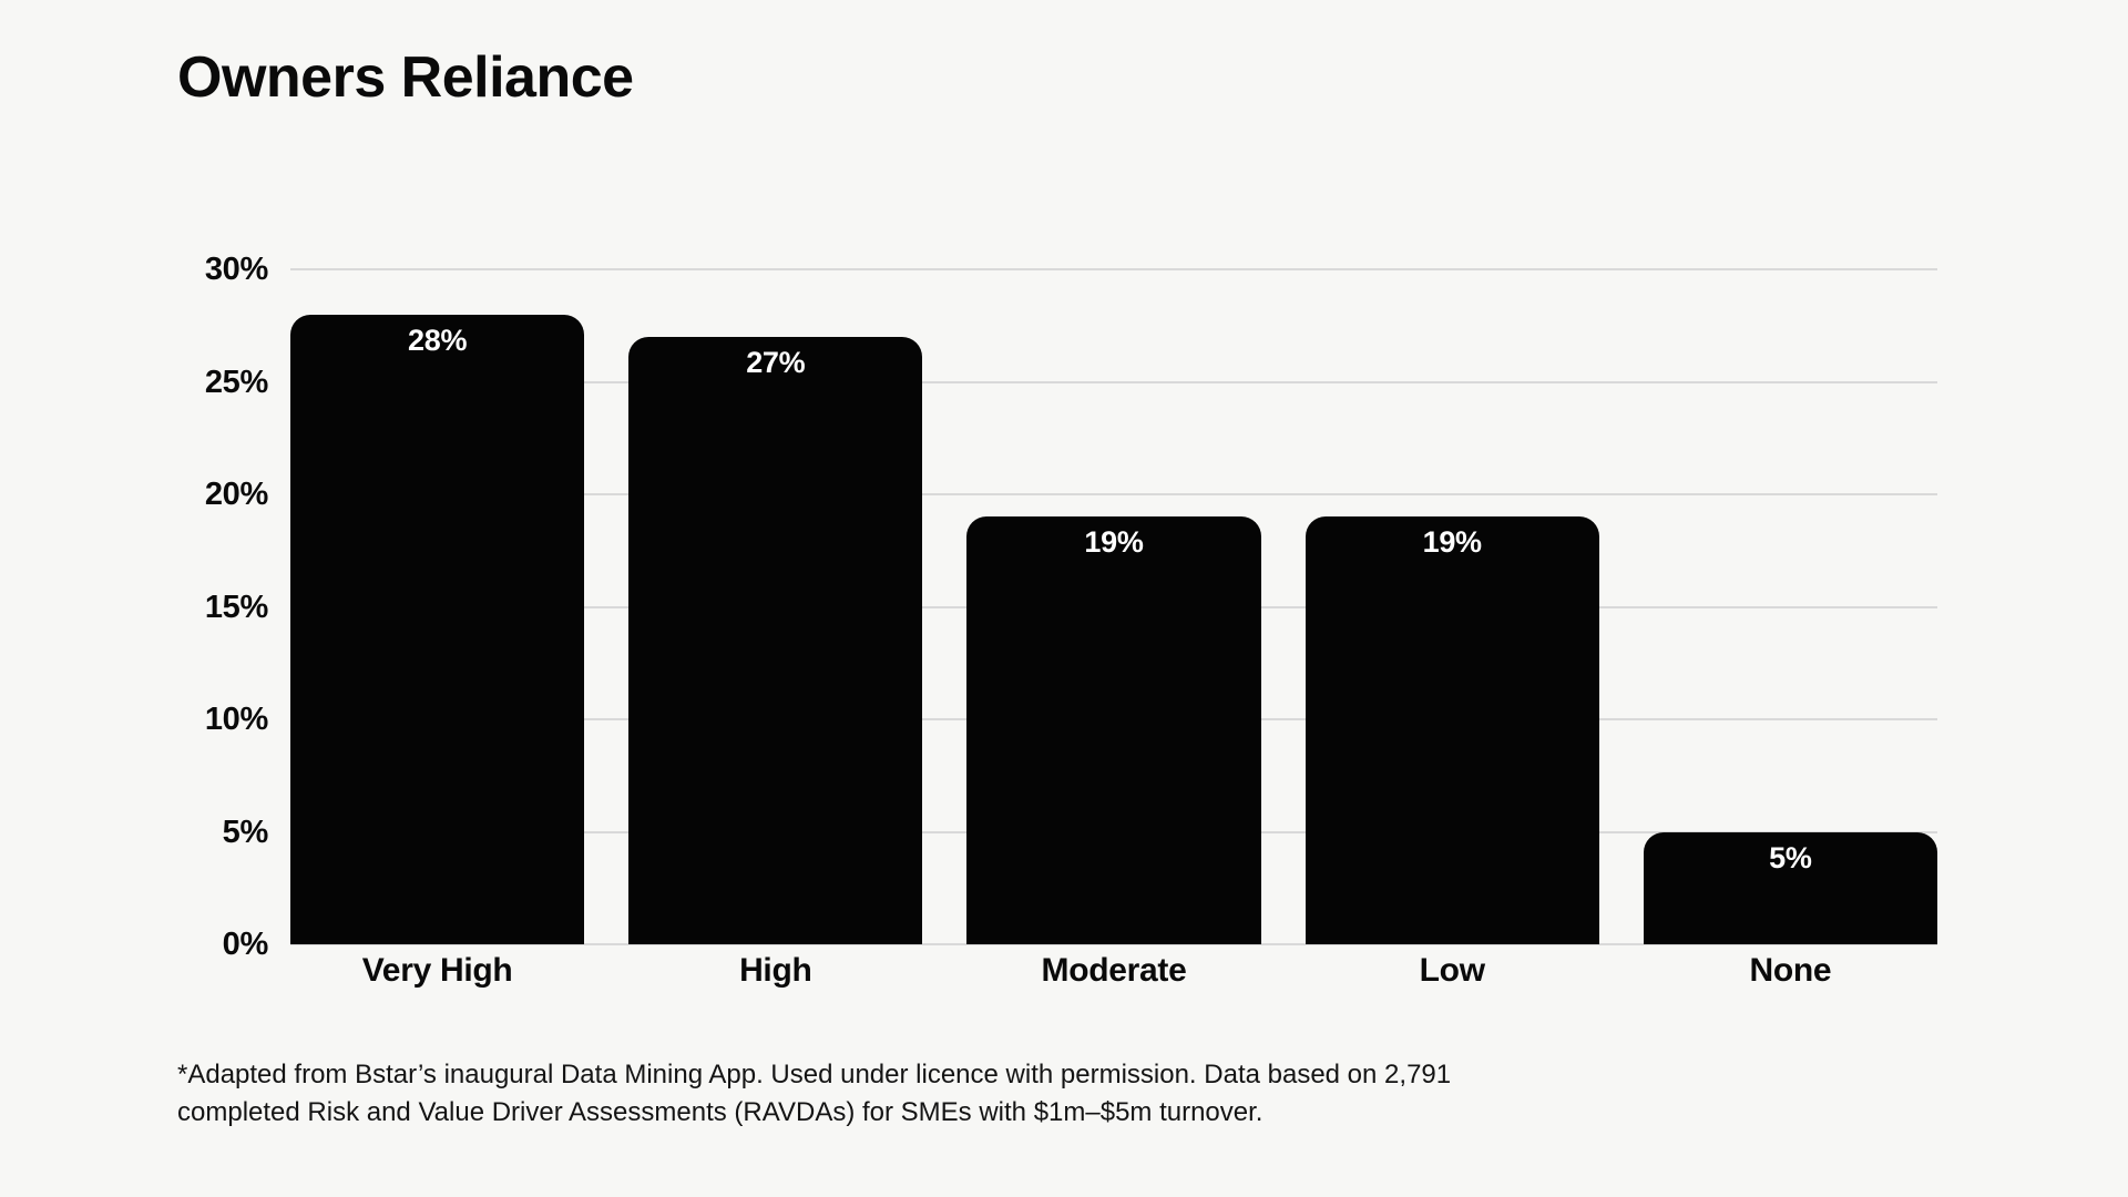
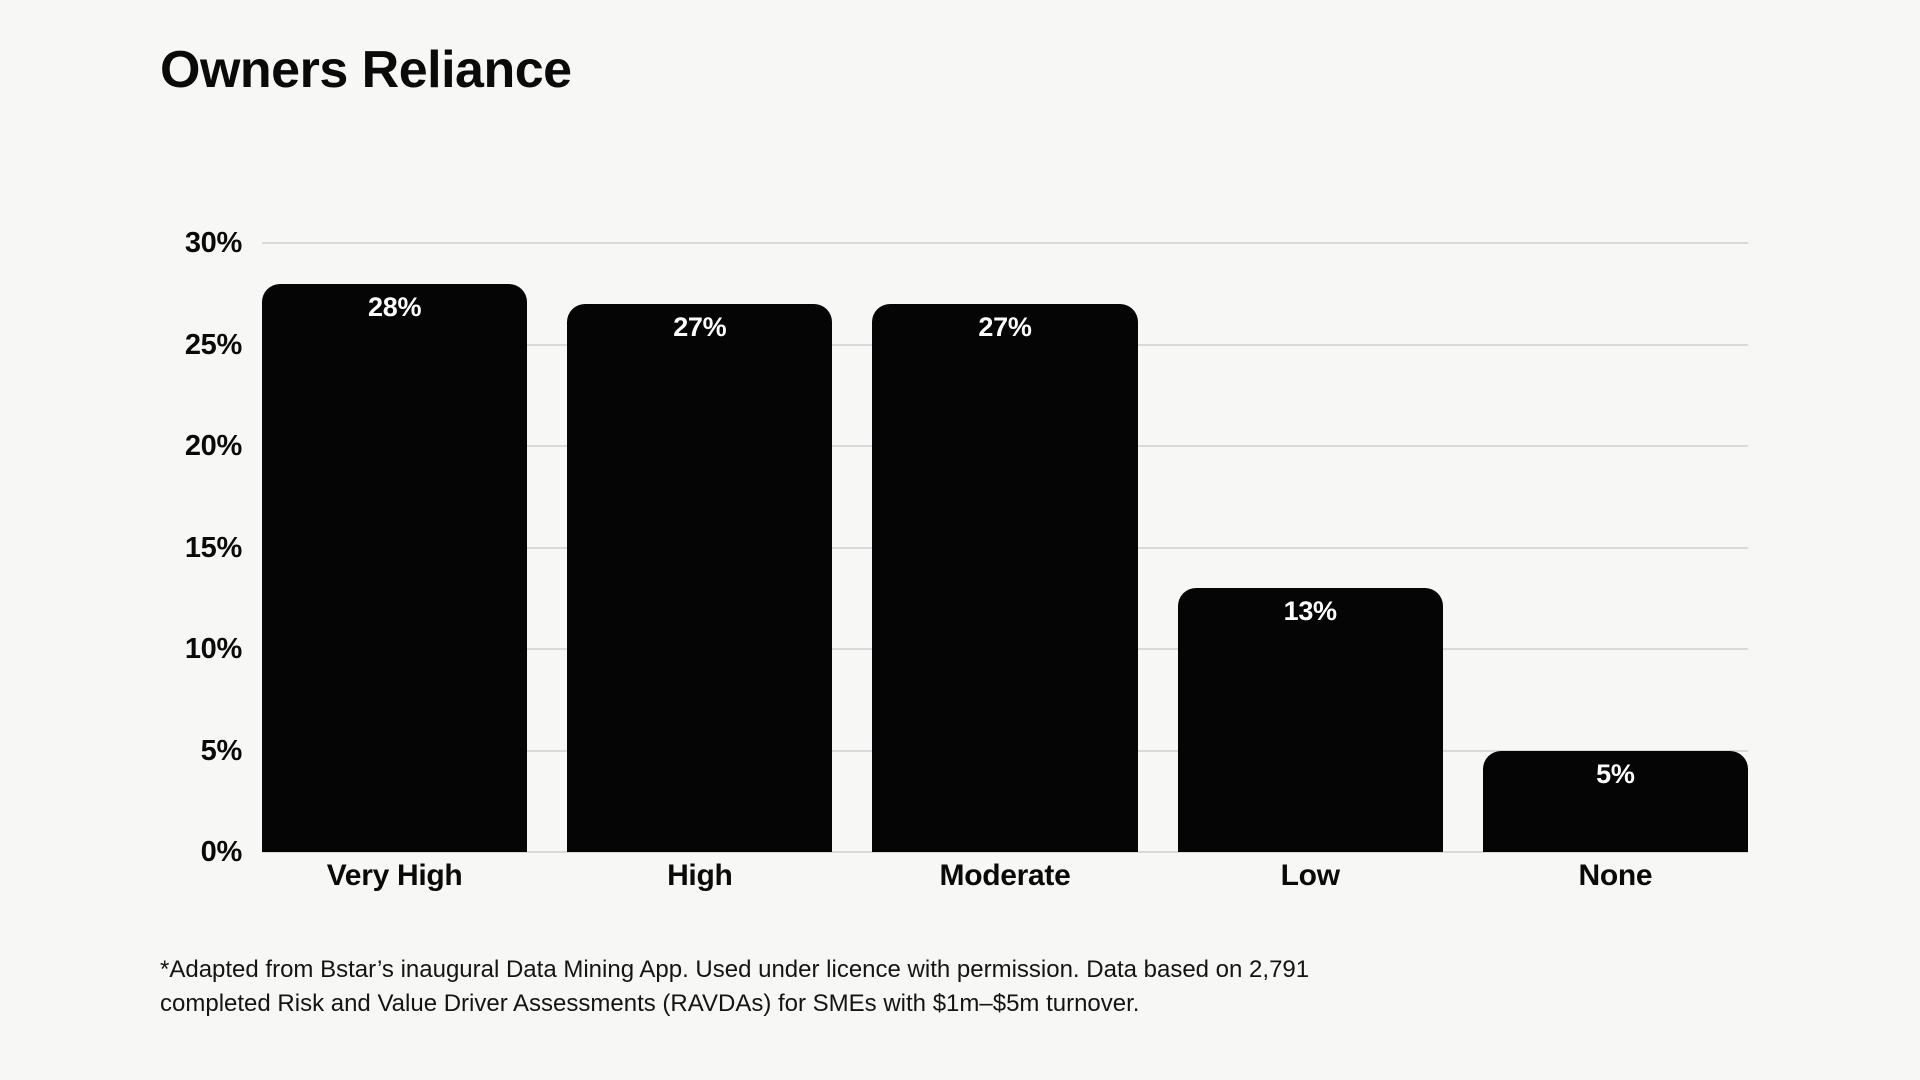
Moderate: 19% -> 27%
Low: 19% -> 13%
